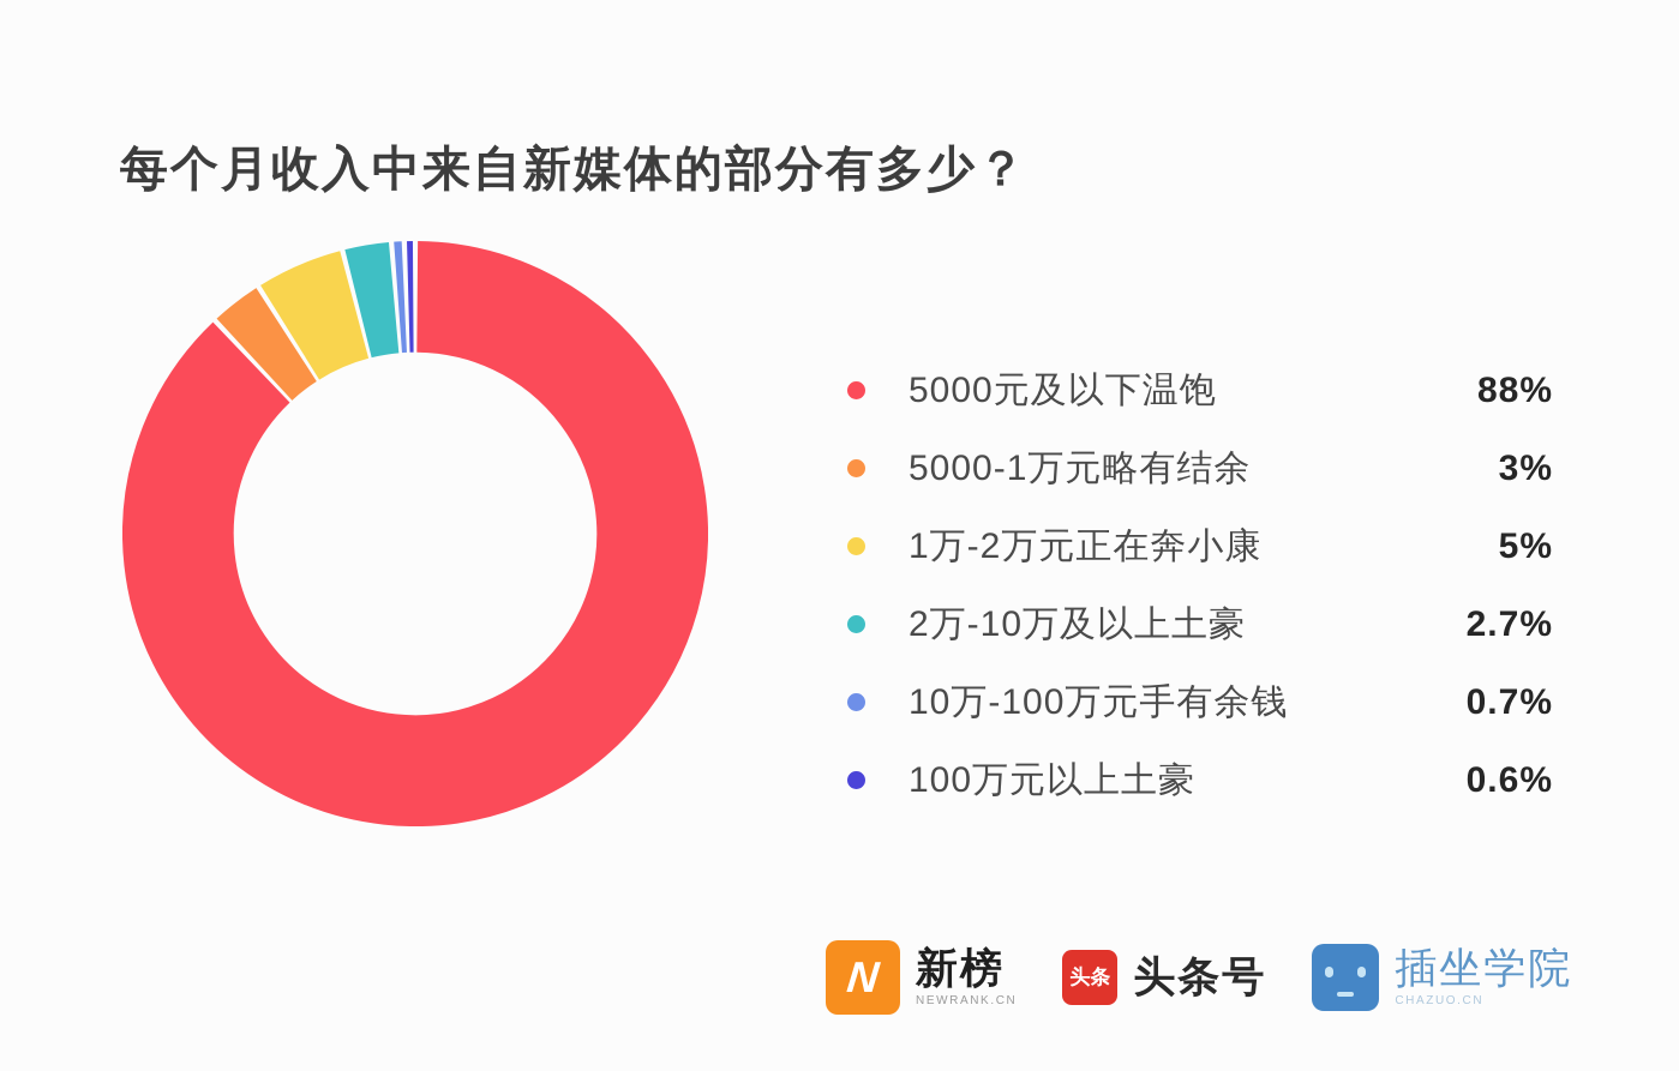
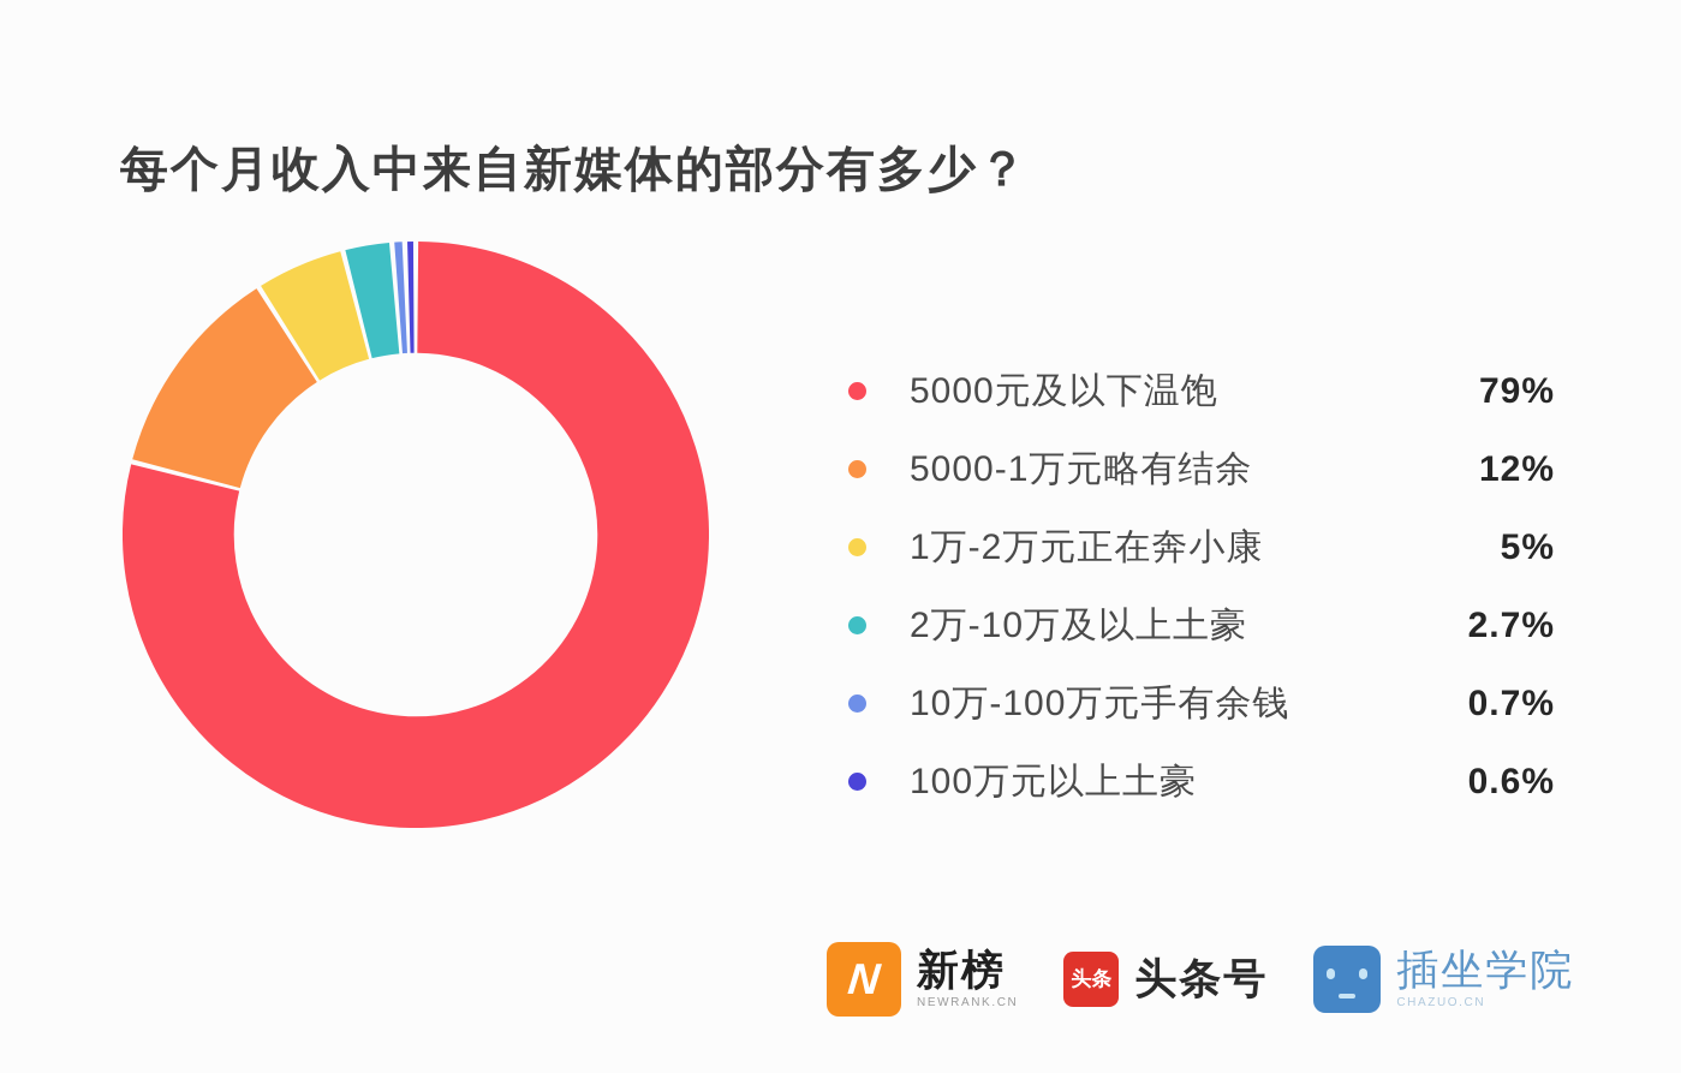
5000元及以下温饱: 88% -> 79%
5000-1万元略有结余: 3% -> 12%
